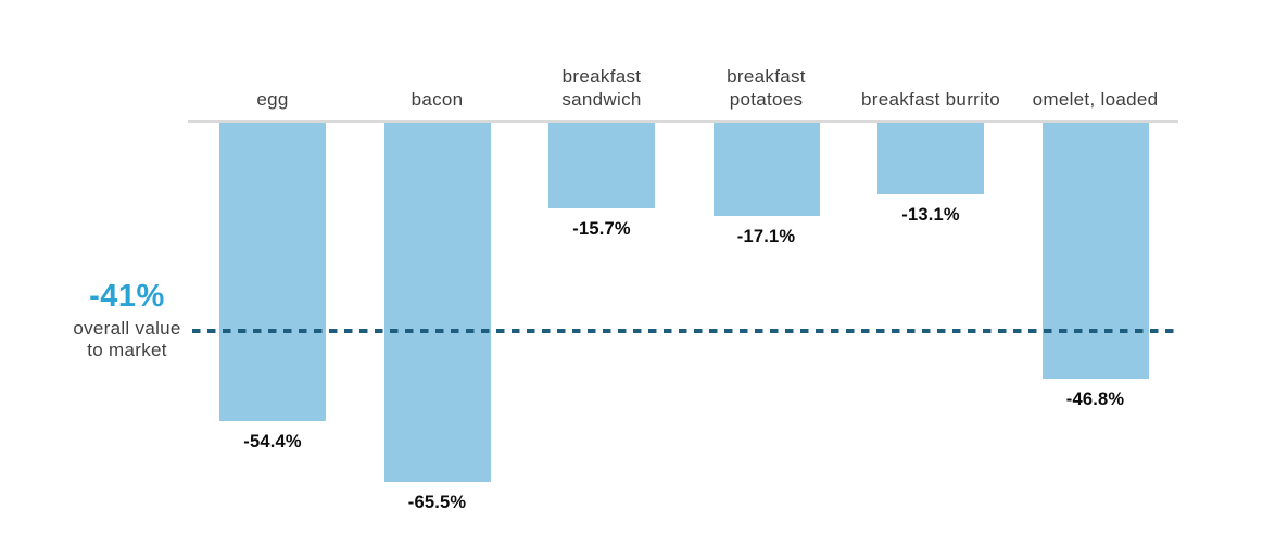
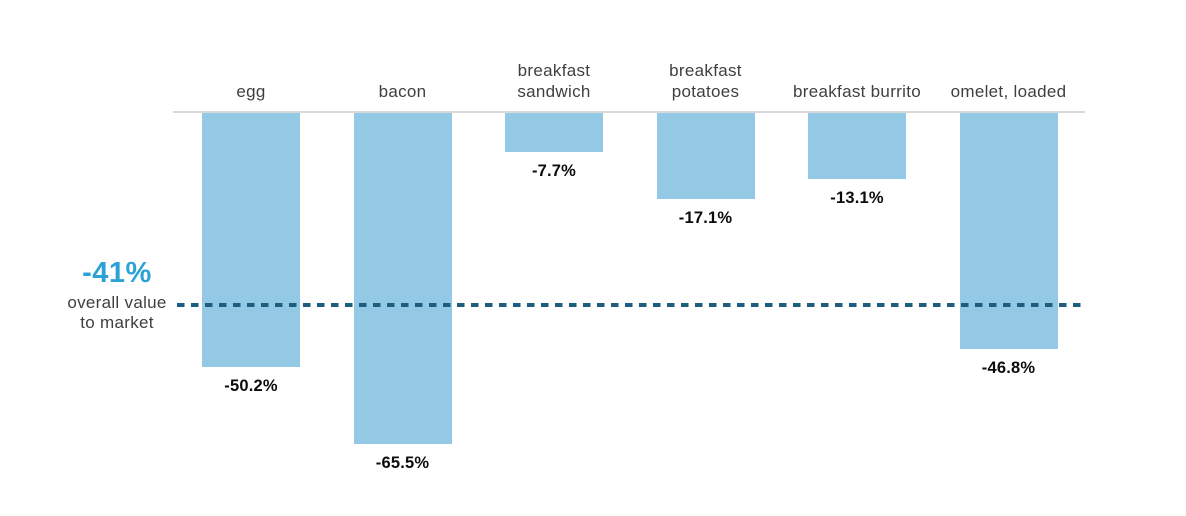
egg: -54.4% -> -50.2%
breakfast sandwich: -15.7% -> -7.7%
